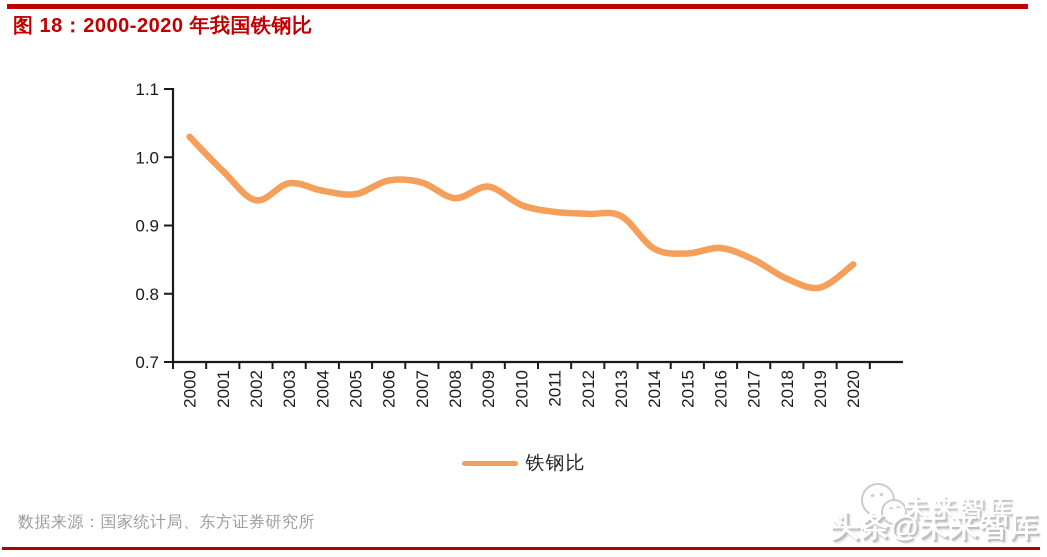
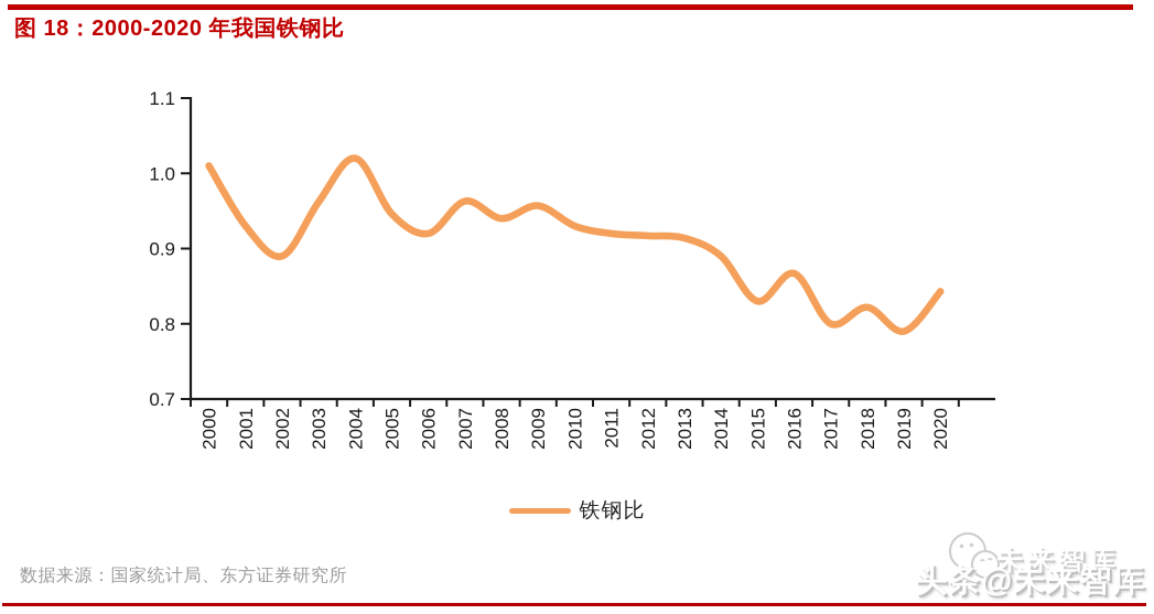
2000: 1.03 -> 1.01
2001: 0.98 -> 0.93
2002: 0.94 -> 0.89
2004: 0.95 -> 1.02
2006: 0.97 -> 0.92
2014: 0.87 -> 0.89
2015: 0.86 -> 0.83
2017: 0.85 -> 0.80
2019: 0.81 -> 0.79
